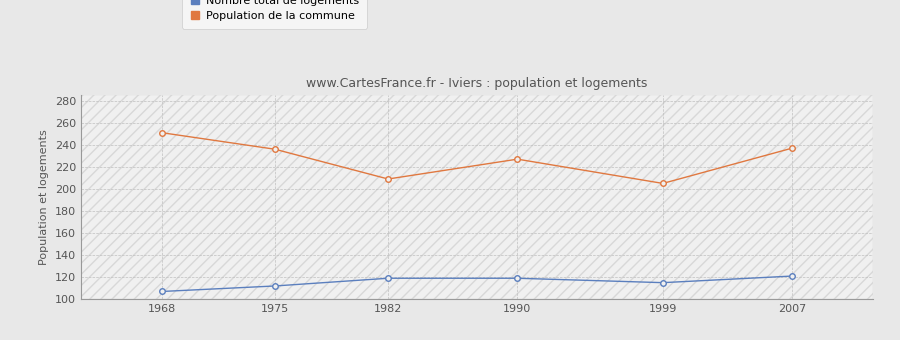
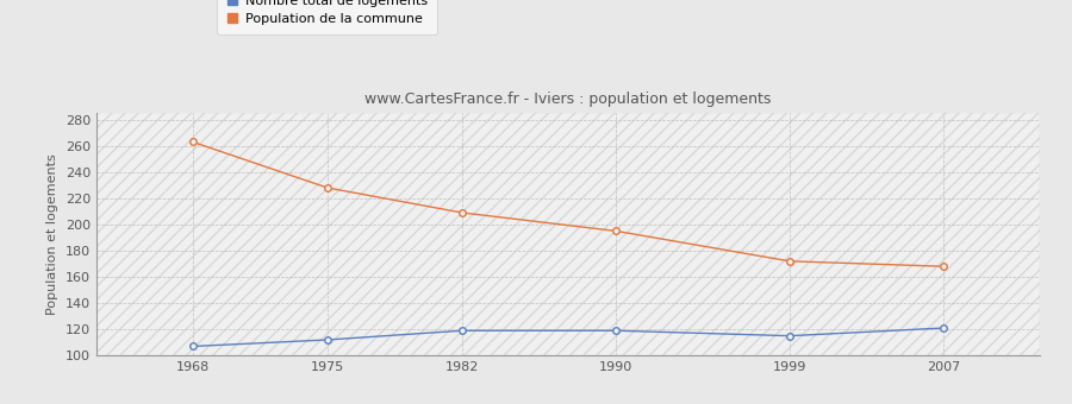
Population de la commune/1968: 251 -> 263
Population de la commune/1975: 236 -> 228
Population de la commune/1990: 227 -> 195
Population de la commune/1999: 205 -> 172
Population de la commune/2007: 237 -> 168
